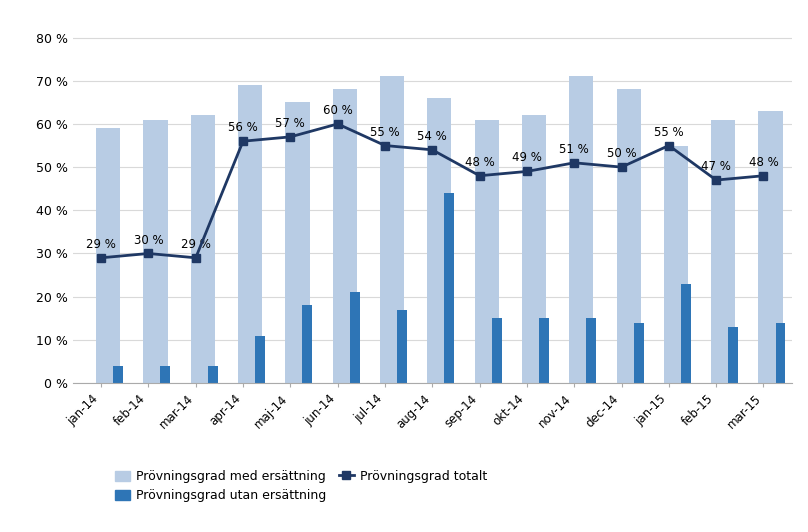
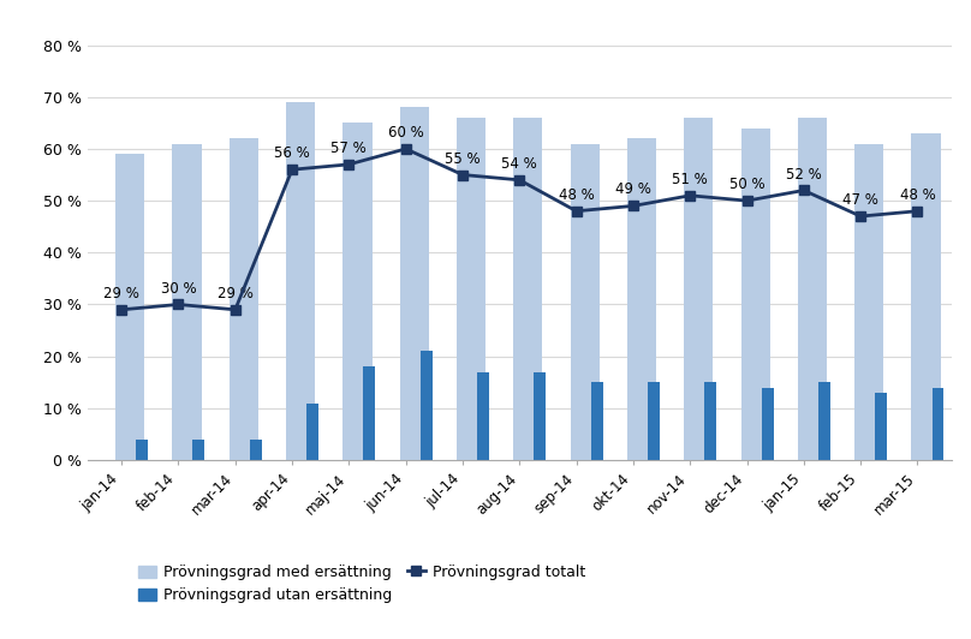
Prövningsgrad med ersättning/jul-14: 71 % -> 66 %
Prövningsgrad utan ersättning/aug-14: 44 % -> 17 %
Prövningsgrad med ersättning/nov-14: 71 % -> 66 %
Prövningsgrad med ersättning/dec-14: 68 % -> 64 %
Prövningsgrad totalt/jan-15: 55 -> 52
Prövningsgrad med ersättning/jan-15: 55 % -> 66 %
Prövningsgrad utan ersättning/jan-15: 23 % -> 15 %
